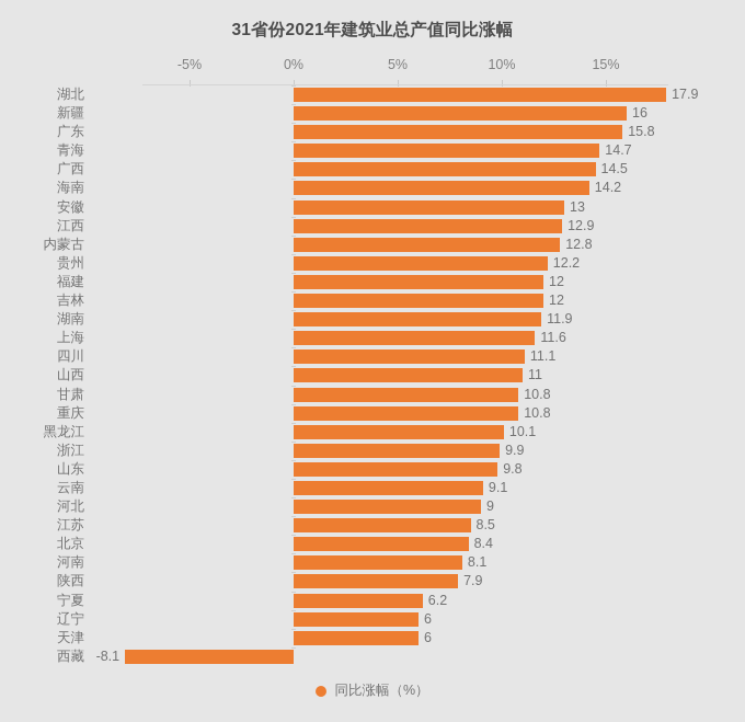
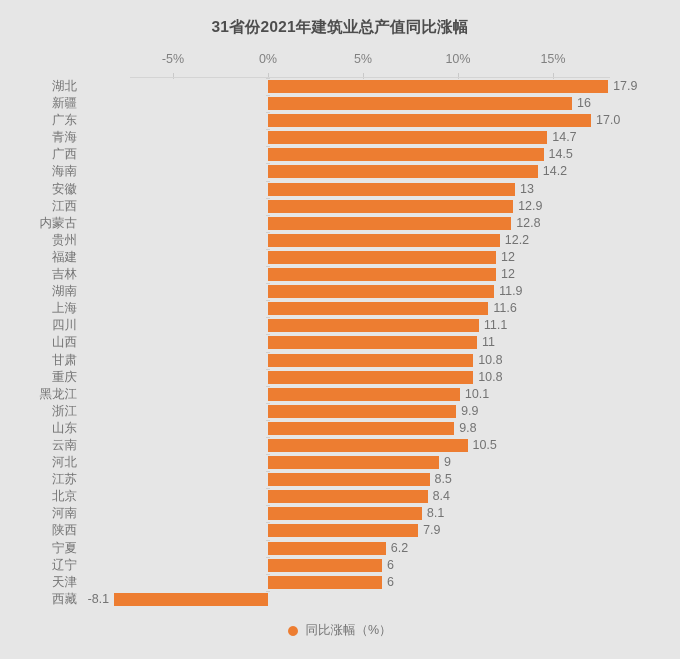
广东: 15.8 -> 17.0
云南: 9.1 -> 10.5
